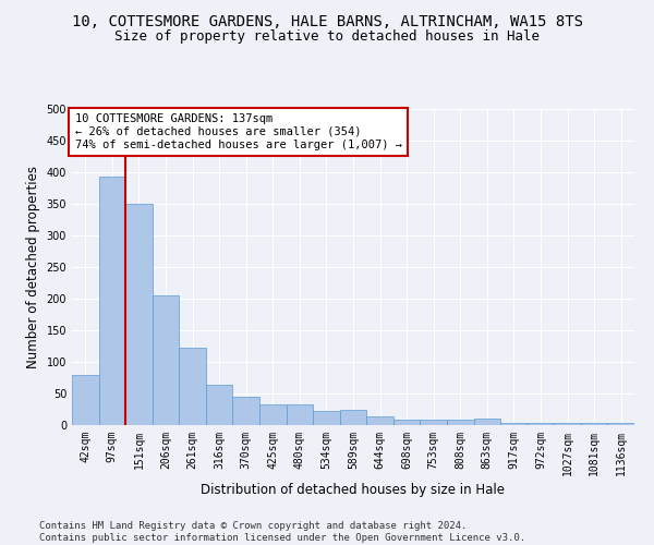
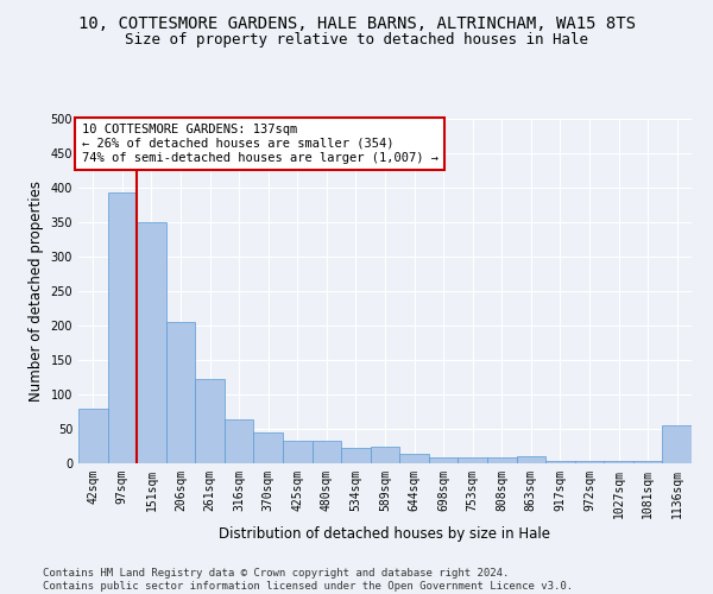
1136sqm: 4 -> 56
